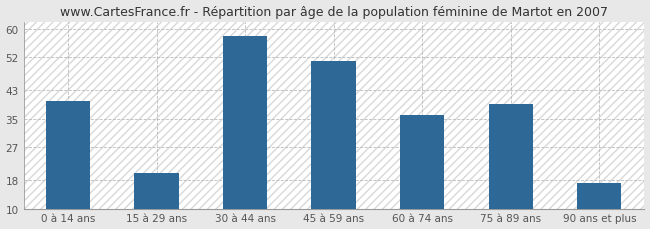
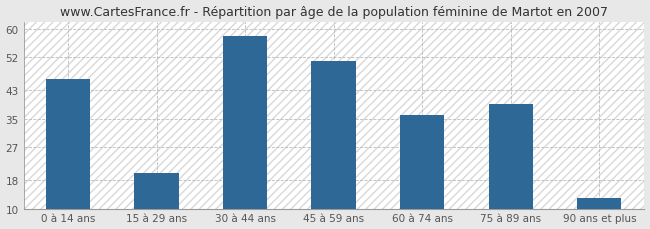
0 à 14 ans: 40 -> 46
90 ans et plus: 17 -> 13
